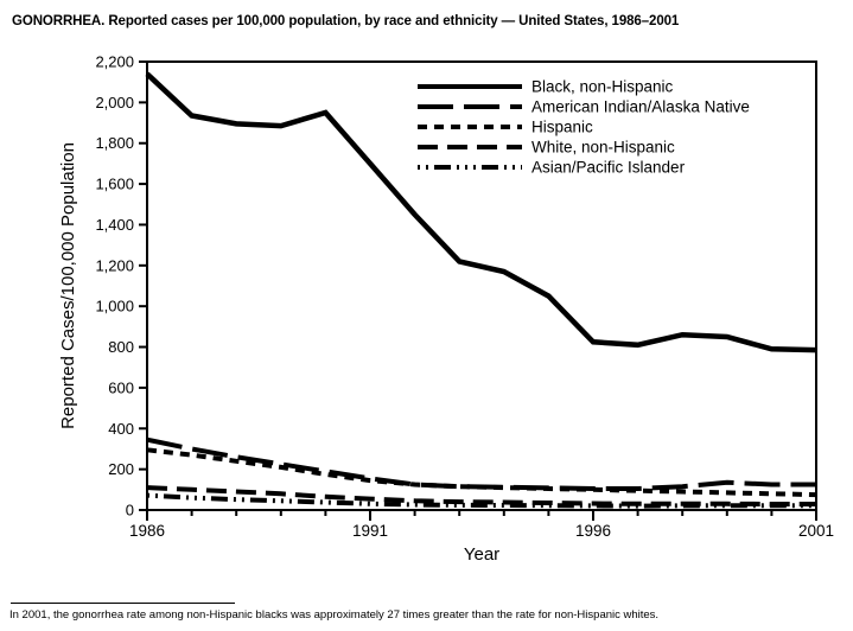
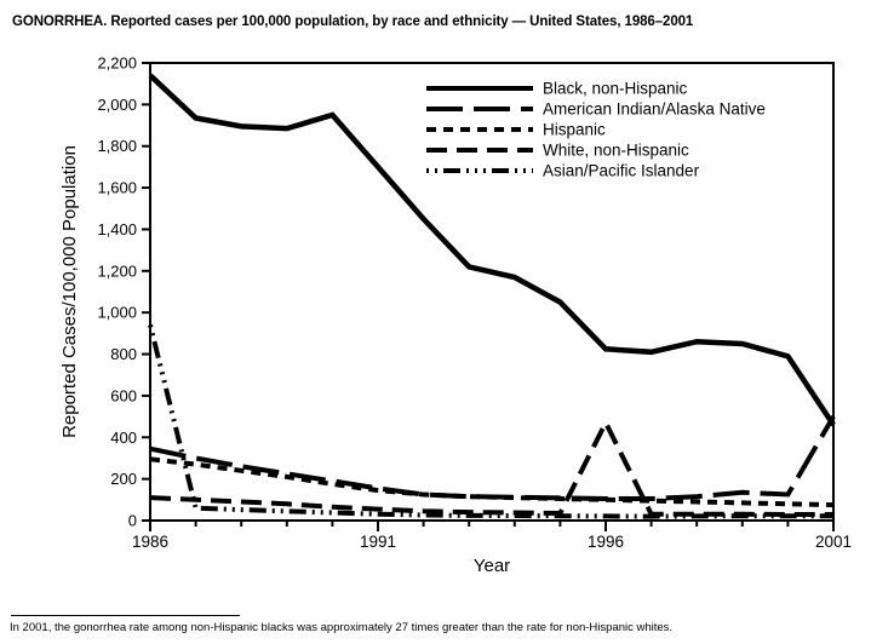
Asian/Pacific Islander/1986: 70 -> 940
White, non-Hispanic/1996: 30 -> 470
Black, non-Hispanic/2001: 780 -> 460
American Indian/Alaska Native/2001: 120 -> 500
